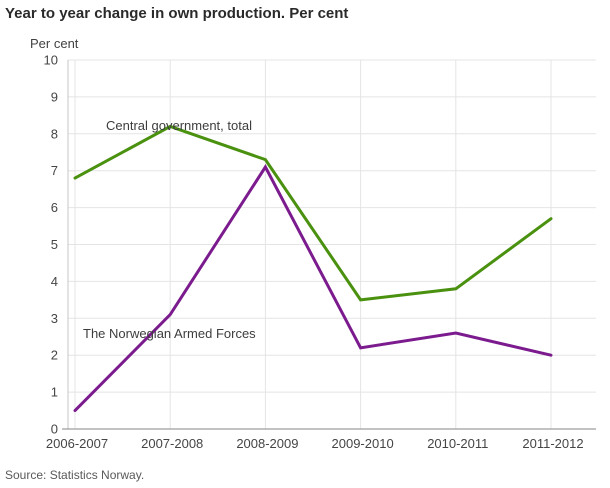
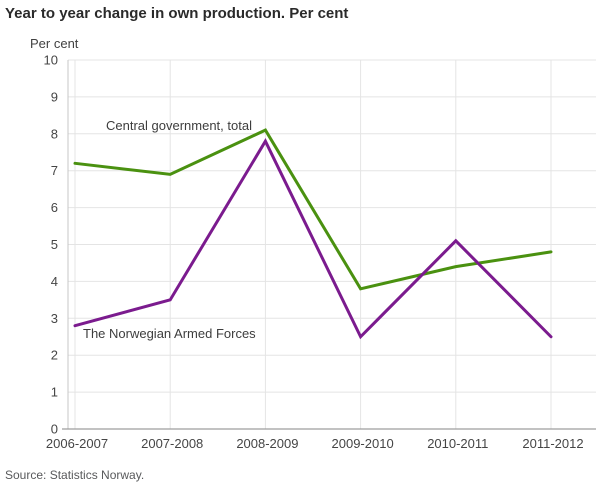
Central government, total/2006-2007: 6.8 -> 7.2
The Norwegian Armed Forces/2006-2007: 0.5 -> 2.8
Central government, total/2007-2008: 8.2 -> 6.9
The Norwegian Armed Forces/2007-2008: 3.1 -> 3.5
Central government, total/2008-2009: 7.3 -> 8.1
The Norwegian Armed Forces/2008-2009: 7.1 -> 7.8
Central government, total/2009-2010: 3.5 -> 3.8
The Norwegian Armed Forces/2009-2010: 2.2 -> 2.5
Central government, total/2010-2011: 3.8 -> 4.4
The Norwegian Armed Forces/2010-2011: 2.6 -> 5.1
Central government, total/2011-2012: 5.7 -> 4.8
The Norwegian Armed Forces/2011-2012: 2.0 -> 2.5
